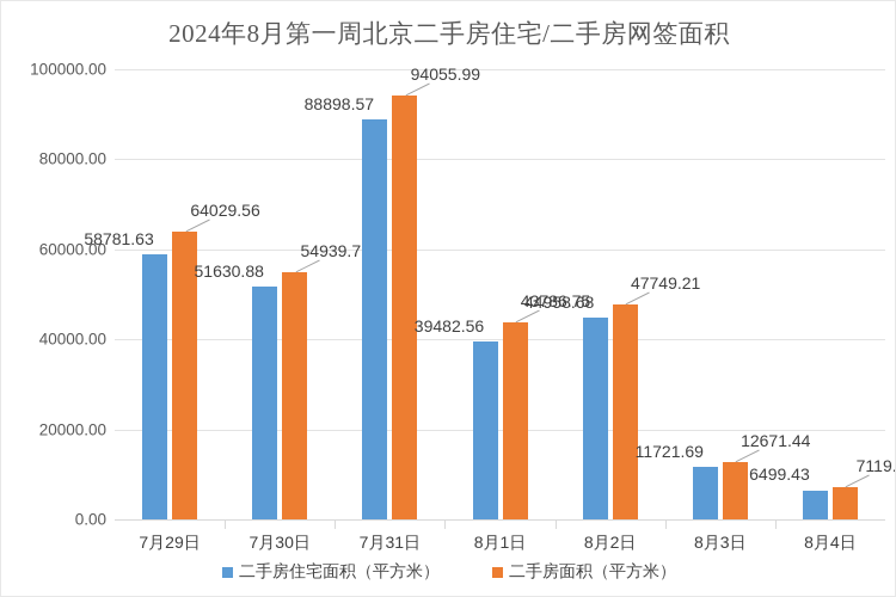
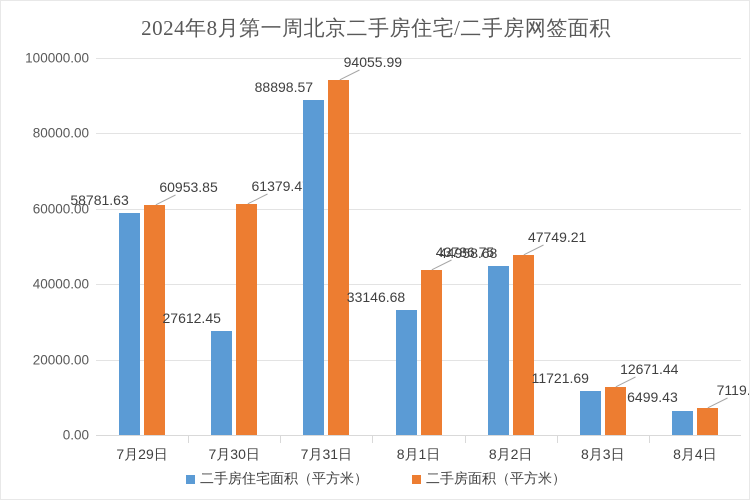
二手房面积（平方米）/7月29日: 64029.56 -> 60953.85
二手房住宅面积（平方米）/7月30日: 51630.88 -> 27612.45
二手房面积（平方米）/7月30日: 54939.71 -> 61379.47
二手房住宅面积（平方米）/8月1日: 39482.56 -> 33146.68
